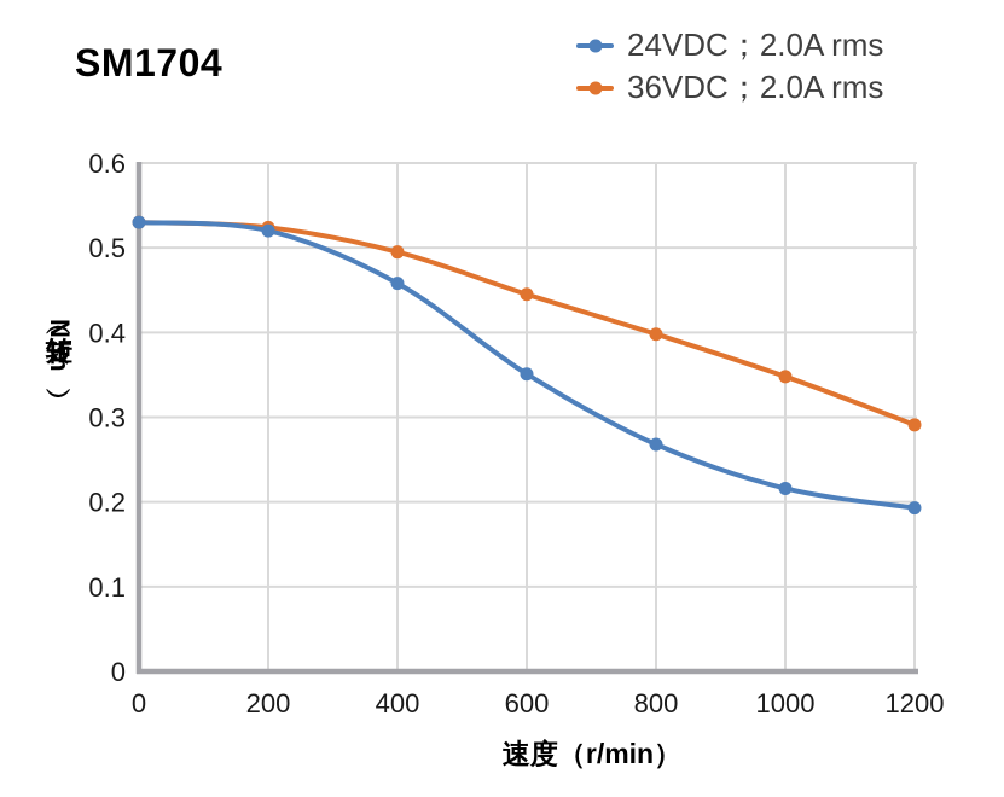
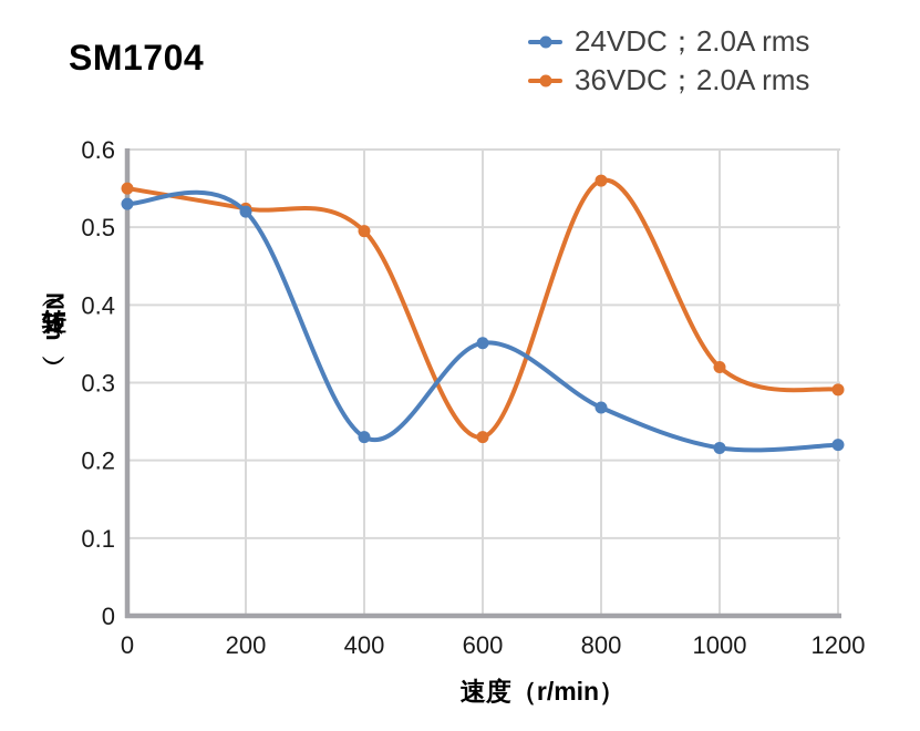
36VDC；2.0A rms/0: 0.53 -> 0.55
24VDC；2.0A rms/400: 0.46 -> 0.23
36VDC；2.0A rms/600: 0.45 -> 0.23
36VDC；2.0A rms/800: 0.40 -> 0.56
36VDC；2.0A rms/1000: 0.35 -> 0.32
24VDC；2.0A rms/1200: 0.19 -> 0.22
